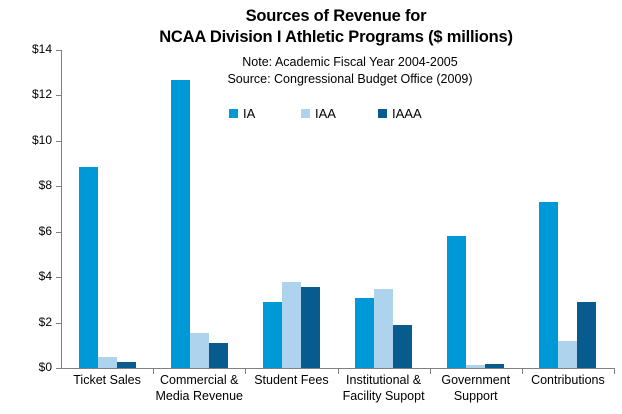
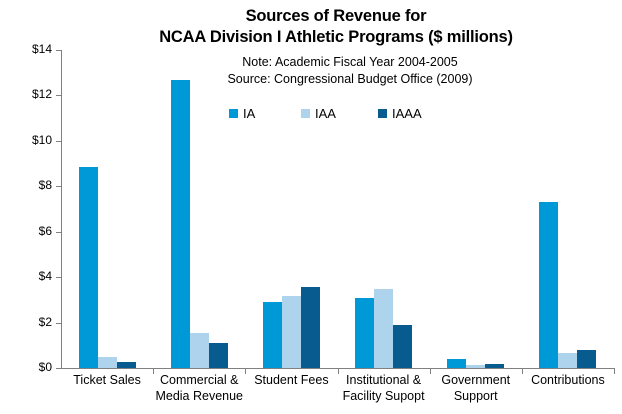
IAA/Student Fees: $3.8 -> $3.1
IA/Government Support: $5.8 -> $0.4
IAA/Contributions: $1.2 -> $0.7
IAAA/Contributions: $2.9 -> $0.8
